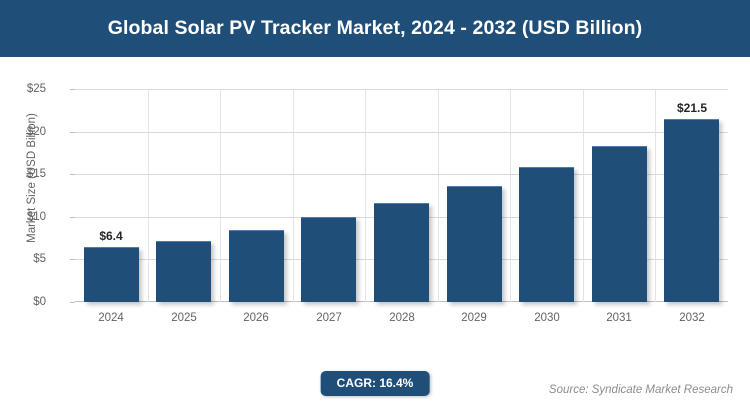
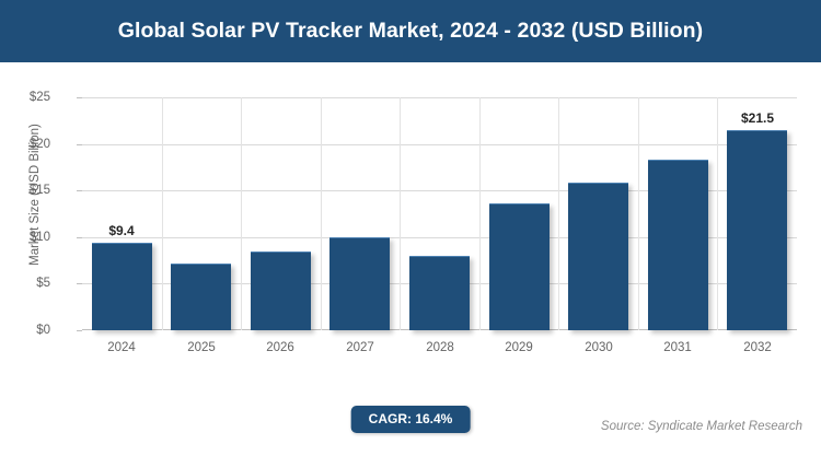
2024: $6.4 -> $9.4
2028: $12 -> $8
